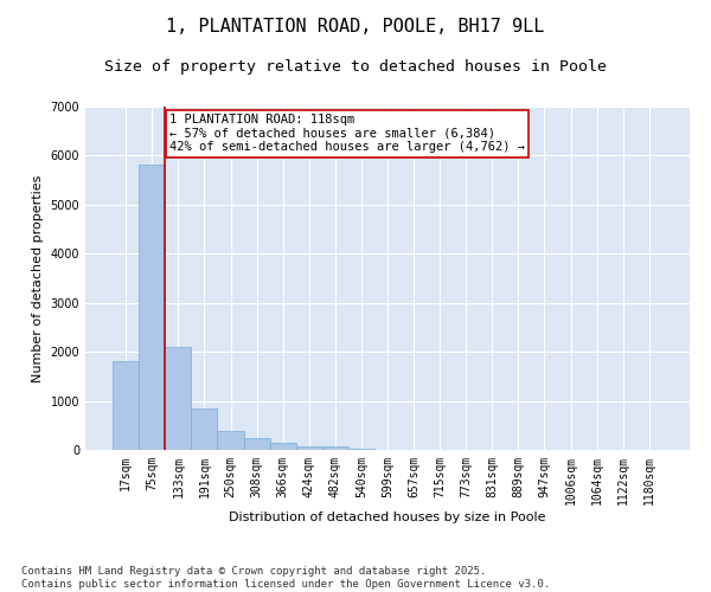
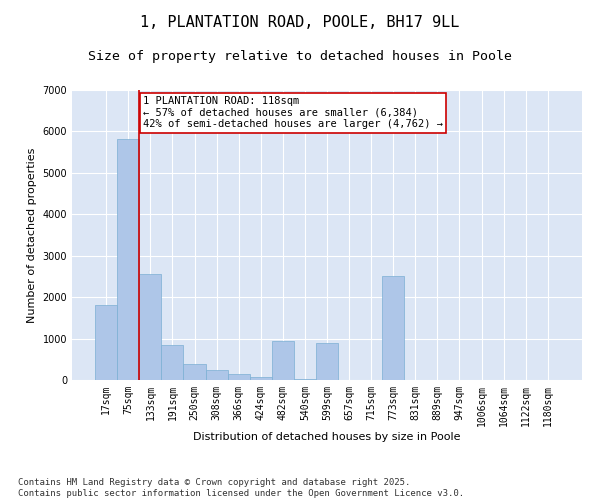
133sqm: 2090 -> 2550
482sqm: 80 -> 950
599sqm: 10 -> 900
773sqm: 0 -> 2500
